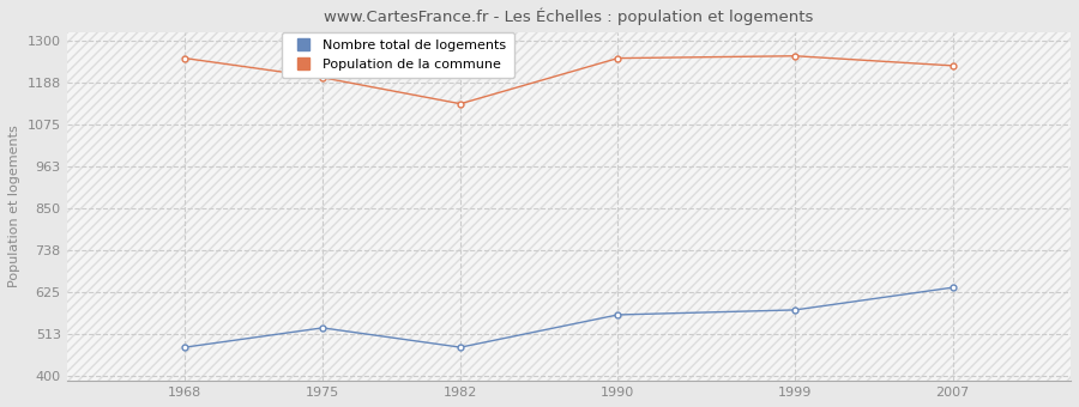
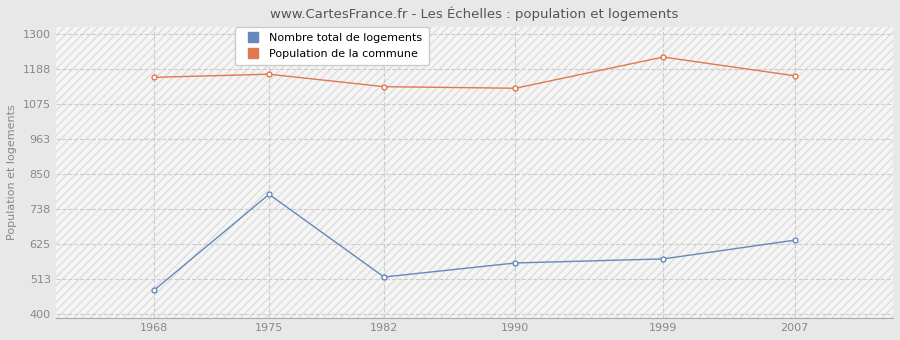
Population de la commune/1968: 1252 -> 1160
Nombre total de logements/1975: 530 -> 785
Population de la commune/1975: 1200 -> 1170
Nombre total de logements/1982: 478 -> 520
Population de la commune/1990: 1252 -> 1125
Population de la commune/1999: 1258 -> 1225
Population de la commune/2007: 1232 -> 1165
